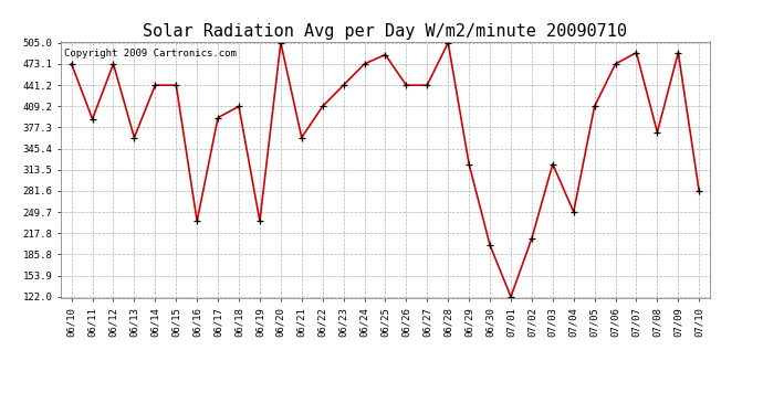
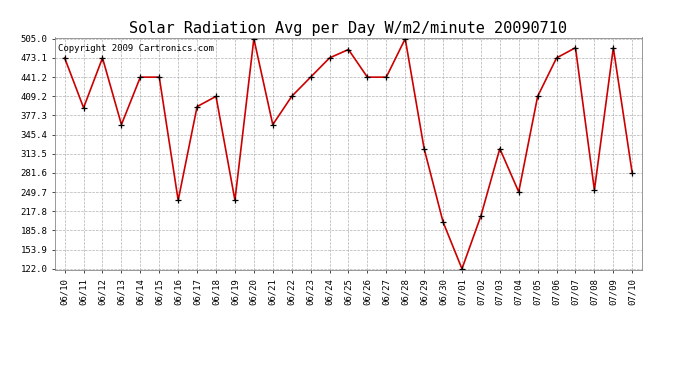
07/08: 370 -> 253
